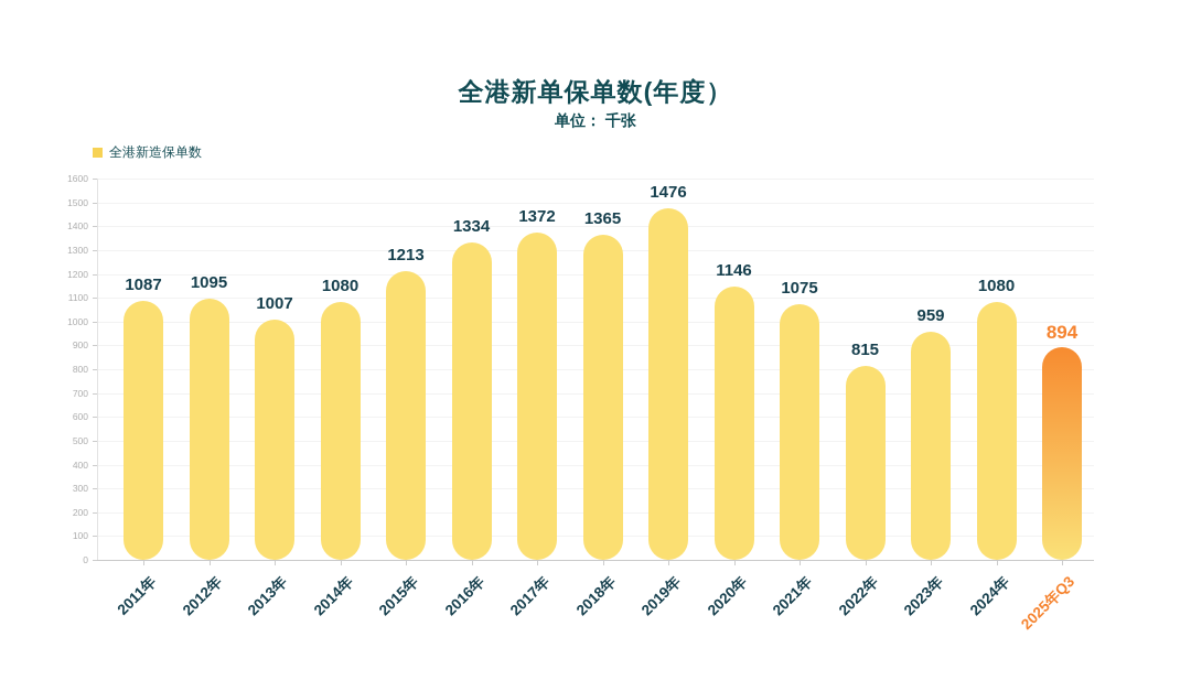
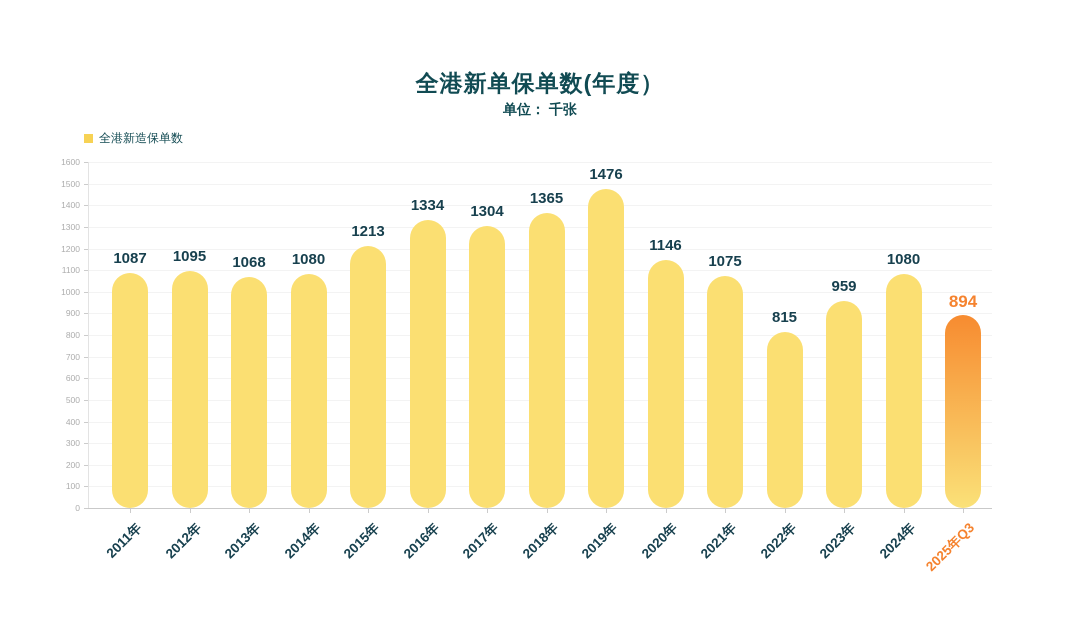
2013年: 1007 -> 1068
2017年: 1372 -> 1304
